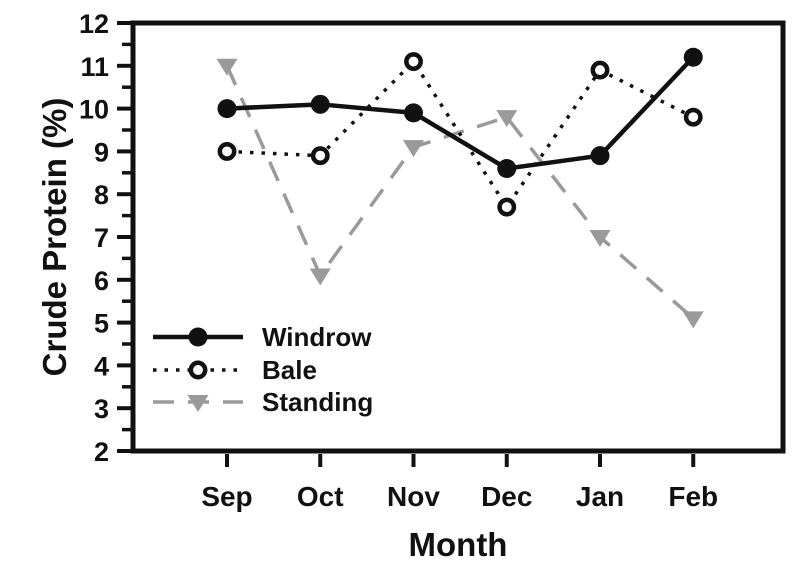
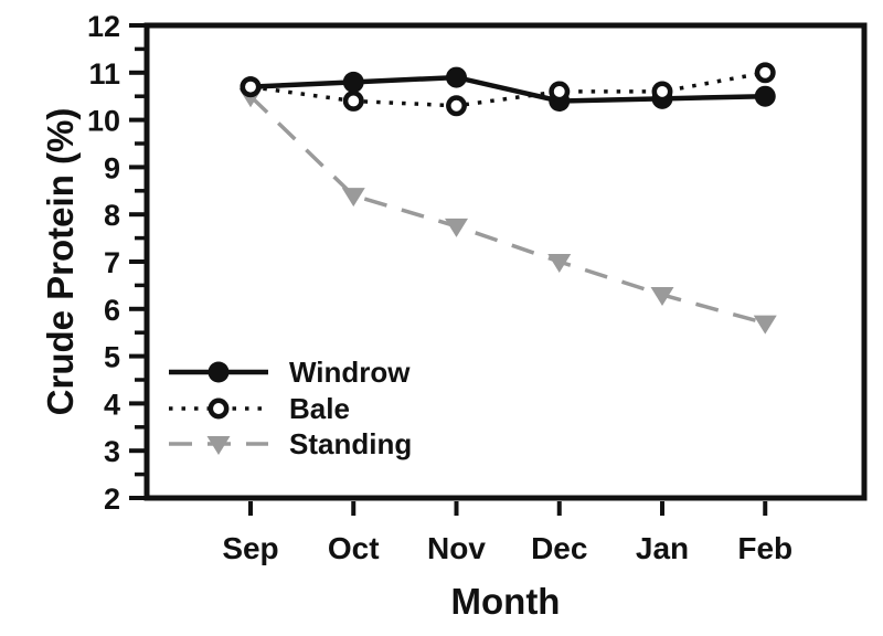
Windrow/Sep: 10.0 -> 10.7
Bale/Sep: 9.0 -> 10.7
Standing/Sep: 11.0 -> 10.5
Windrow/Oct: 10.1 -> 10.8
Bale/Oct: 8.9 -> 10.4
Standing/Oct: 6.1 -> 8.4
Windrow/Nov: 9.9 -> 10.9
Bale/Nov: 11.1 -> 10.3
Standing/Nov: 9.1 -> 7.8
Windrow/Dec: 8.6 -> 10.4
Bale/Dec: 7.7 -> 10.6
Standing/Dec: 9.8 -> 7.0
Windrow/Jan: 8.9 -> 10.4
Bale/Jan: 10.9 -> 10.6
Standing/Jan: 7.0 -> 6.3
Windrow/Feb: 11.2 -> 10.5
Bale/Feb: 9.8 -> 11.0
Standing/Feb: 5.1 -> 5.7
